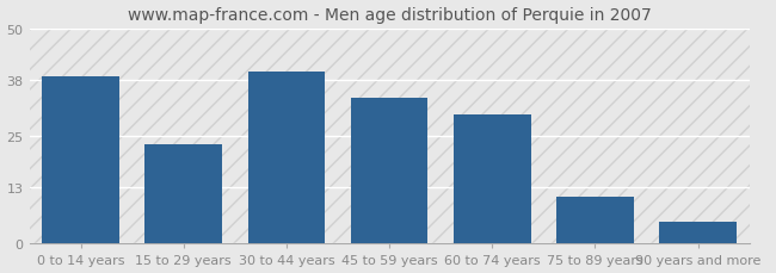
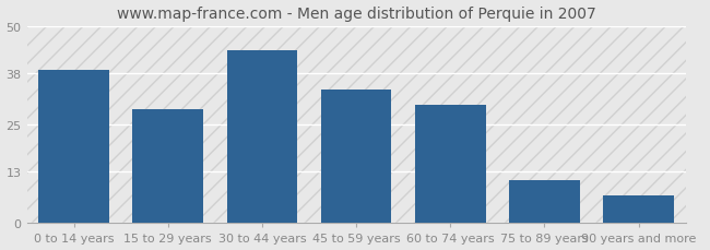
15 to 29 years: 23 -> 29
30 to 44 years: 40 -> 44
90 years and more: 5 -> 7
